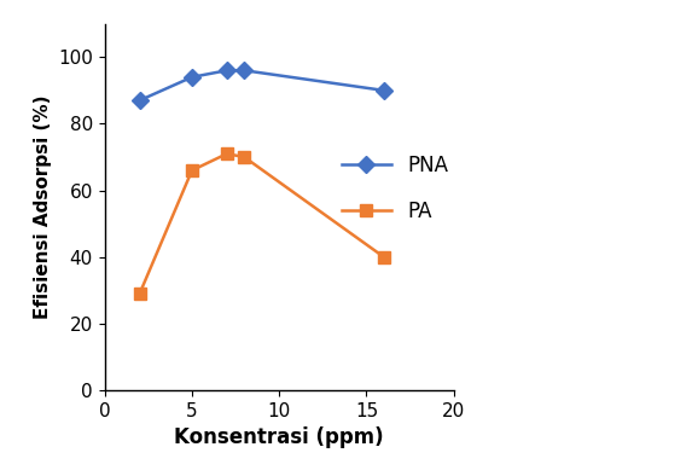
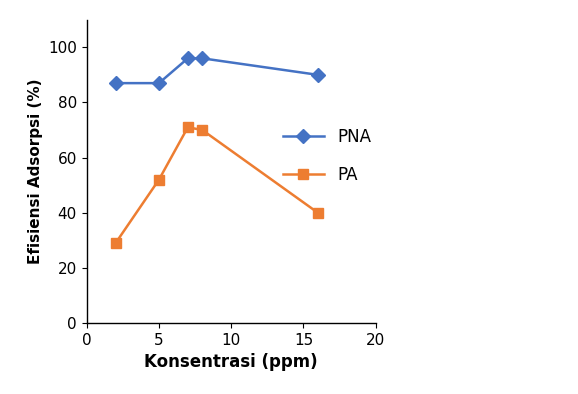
PNA/5: 94 -> 87
PA/5: 66 -> 52
